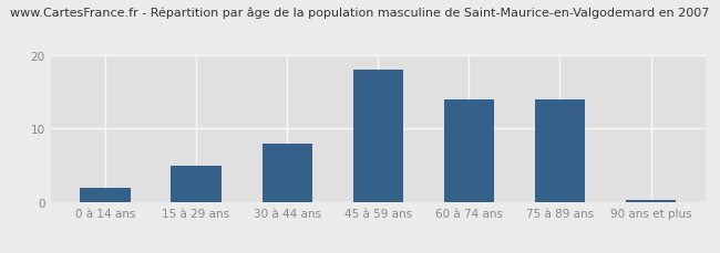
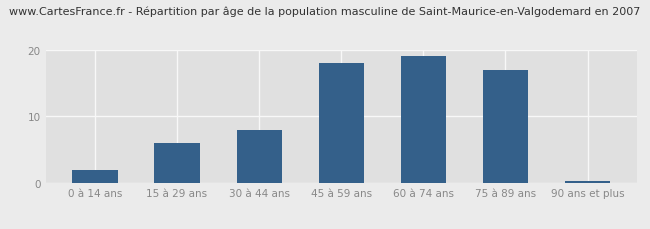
15 à 29 ans: 5.0 -> 6.0
60 à 74 ans: 14.0 -> 19.0
75 à 89 ans: 14.0 -> 17.0
